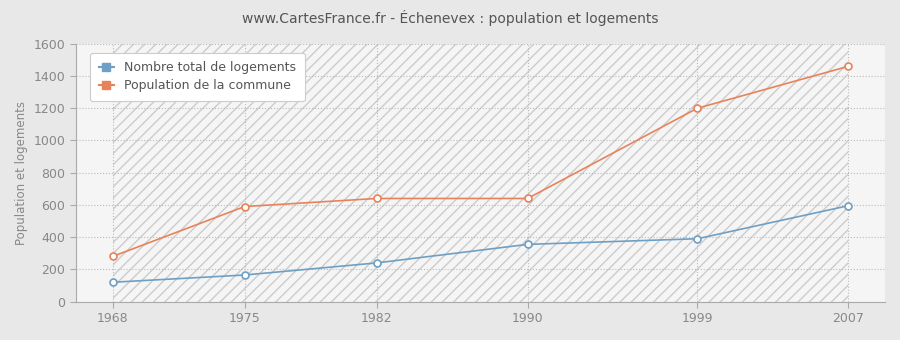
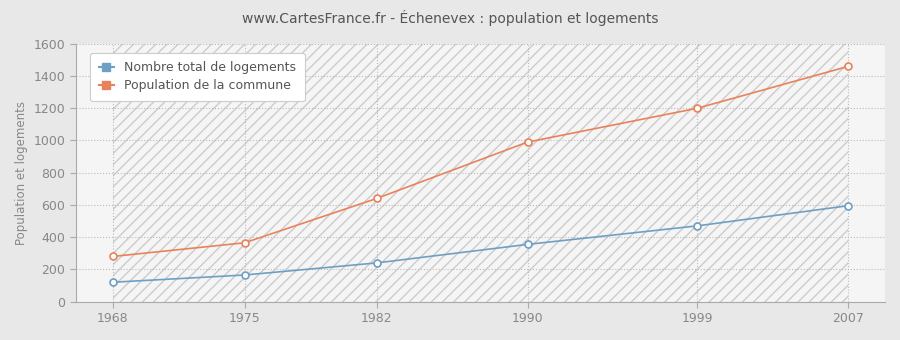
Population de la commune/1975: 590 -> 360
Population de la commune/1990: 640 -> 990
Nombre total de logements/1999: 390 -> 470
